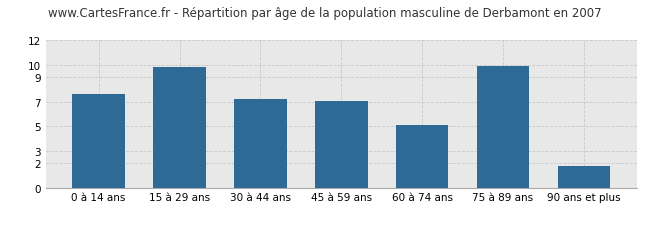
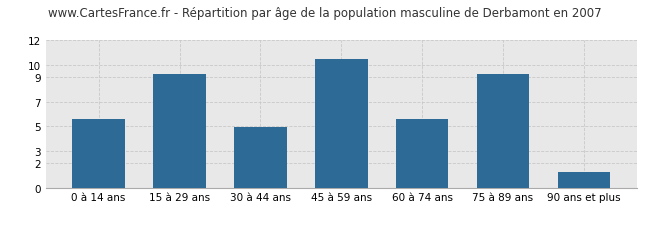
0 à 14 ans: 7.6 -> 5.6
15 à 29 ans: 9.8 -> 9.3
30 à 44 ans: 7.2 -> 4.9
45 à 59 ans: 7.1 -> 10.5
60 à 74 ans: 5.1 -> 5.6
75 à 89 ans: 9.9 -> 9.3
90 ans et plus: 1.8 -> 1.3
